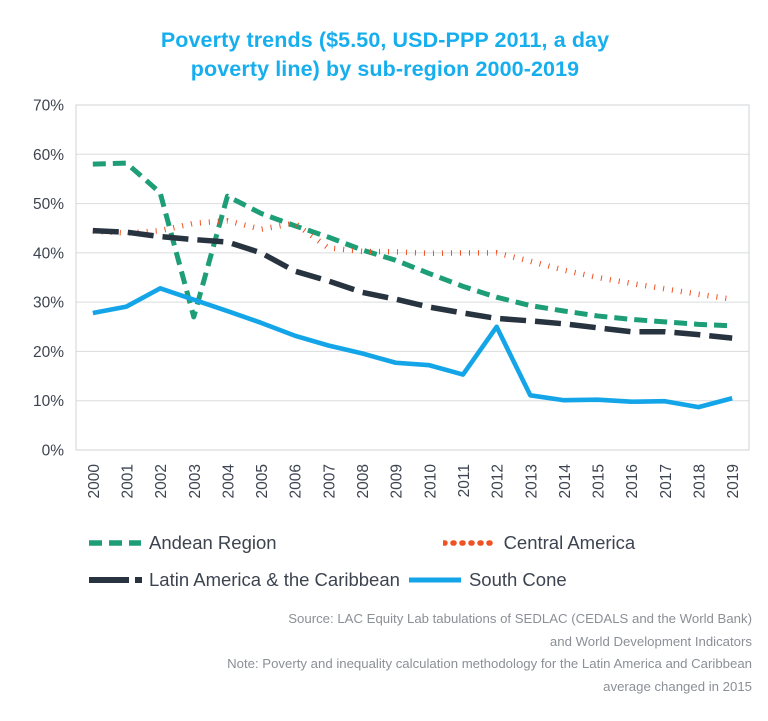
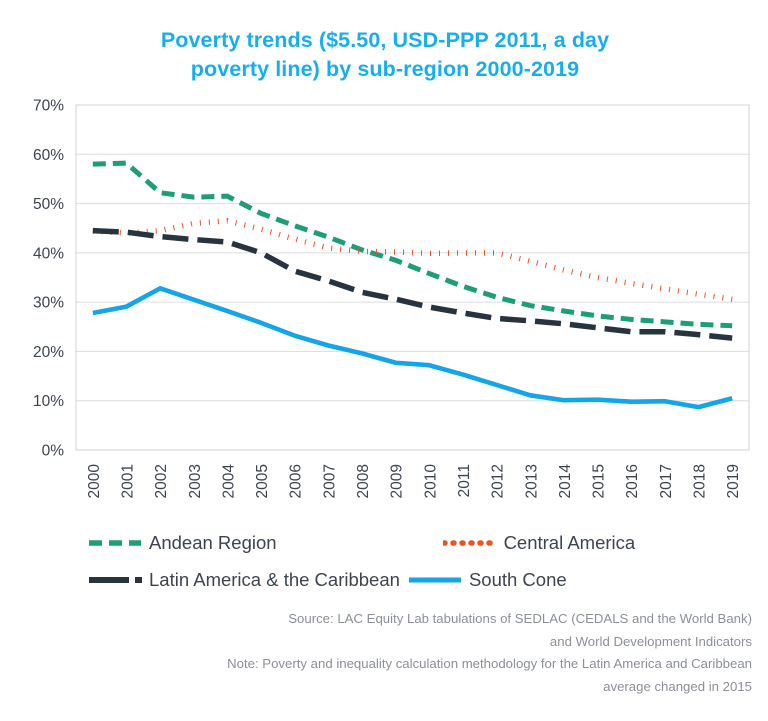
Andean Region/2003: 27% -> 51%
Central America/2006: 46% -> 43%
South Cone/2012: 25% -> 13%
